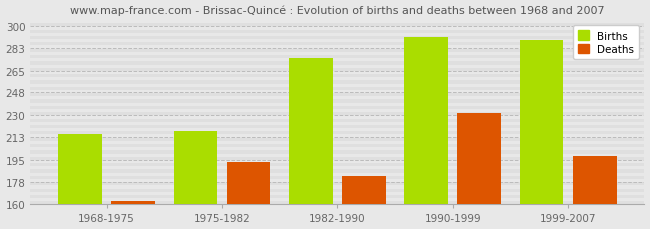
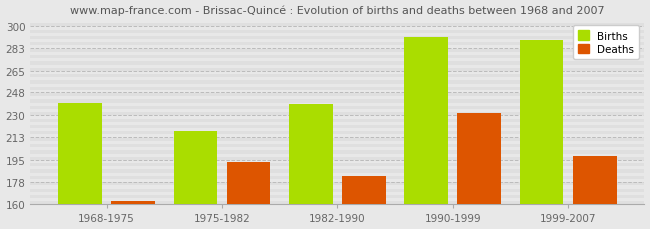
Births/1968-1975: 215 -> 240
Births/1982-1990: 275 -> 239
